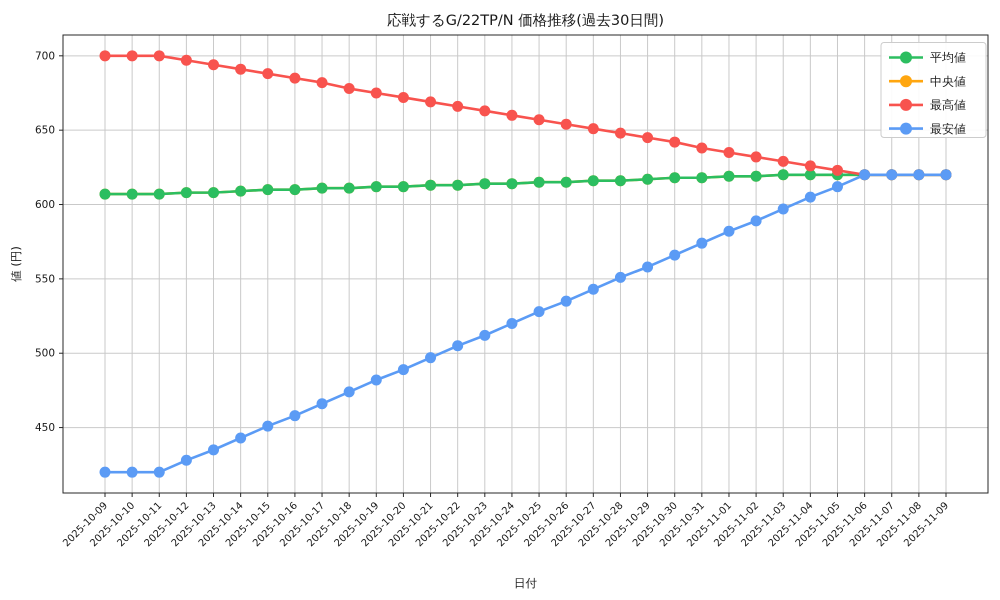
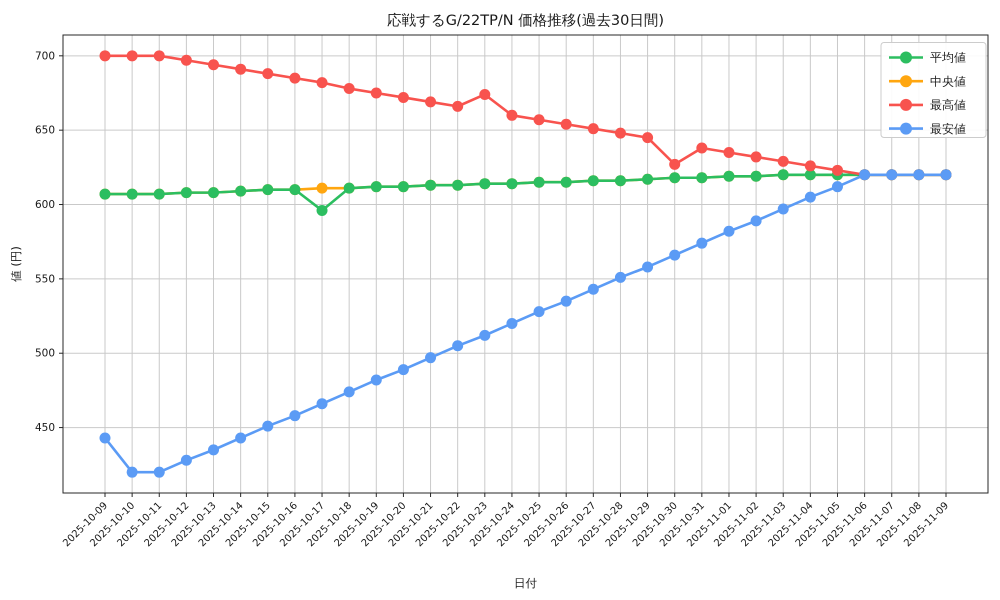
最安値/2025-10-09: 420 -> 443
平均値/2025-10-17: 611 -> 596
最高値/2025-10-23: 663 -> 674
最高値/2025-10-30: 642 -> 627
